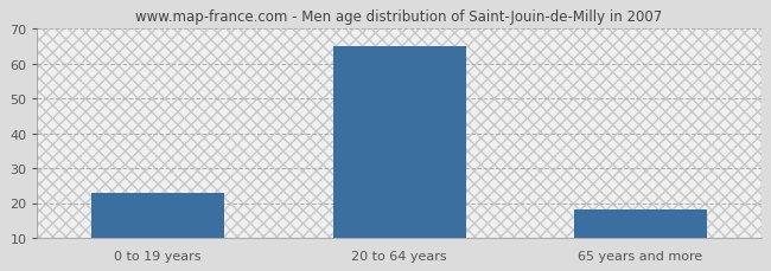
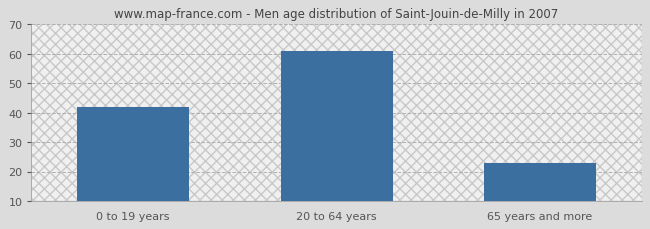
0 to 19 years: 23 -> 42
20 to 64 years: 65 -> 61
65 years and more: 18 -> 23
